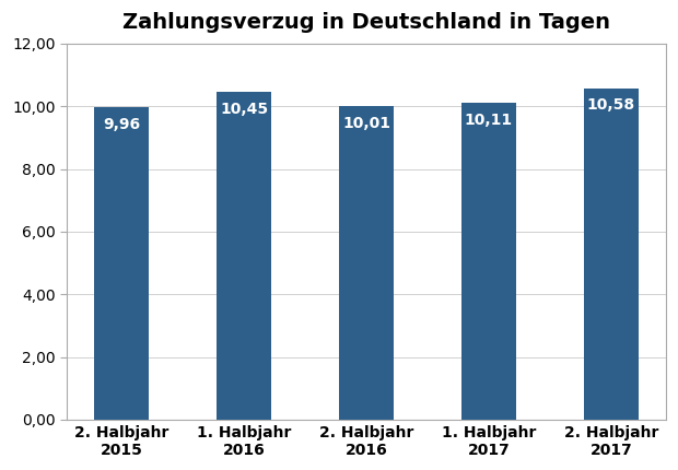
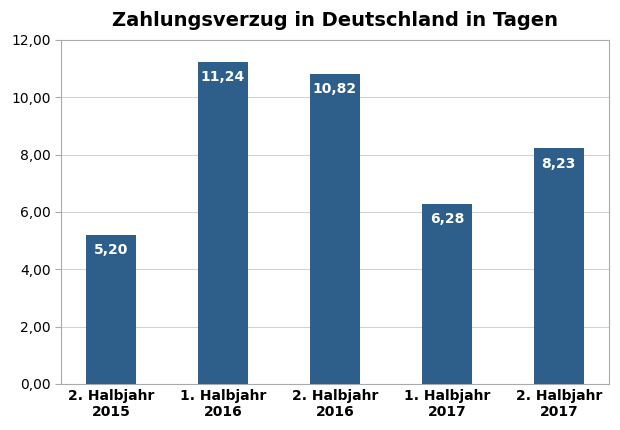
2. Halbjahr 2015: 9,96 -> 5,20
1. Halbjahr 2016: 10,45 -> 11,24
2. Halbjahr 2016: 10,01 -> 10,82
1. Halbjahr 2017: 10,11 -> 6,28
2. Halbjahr 2017: 10,58 -> 8,23
